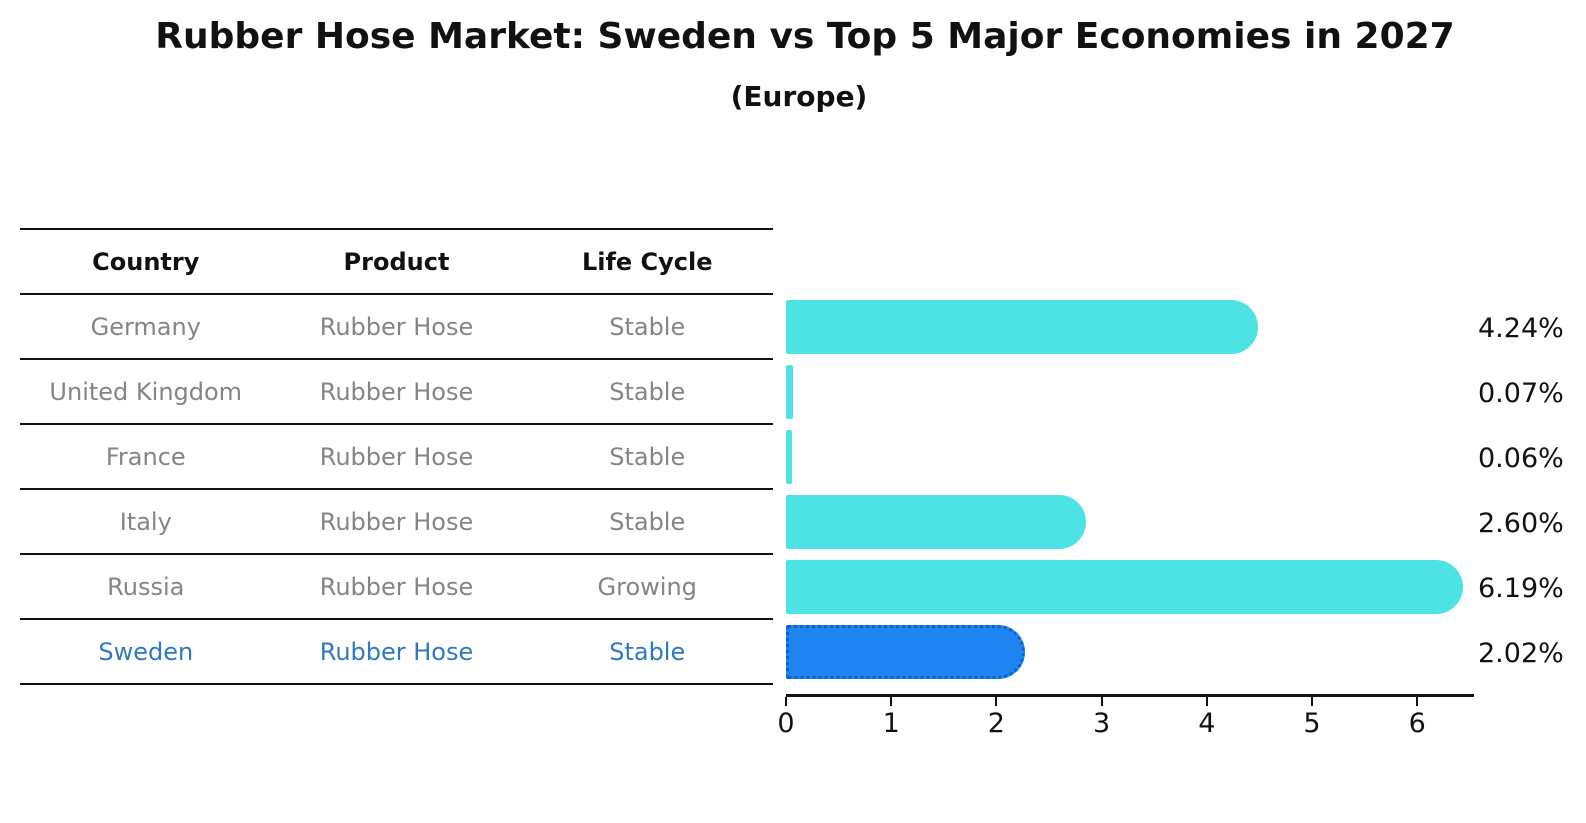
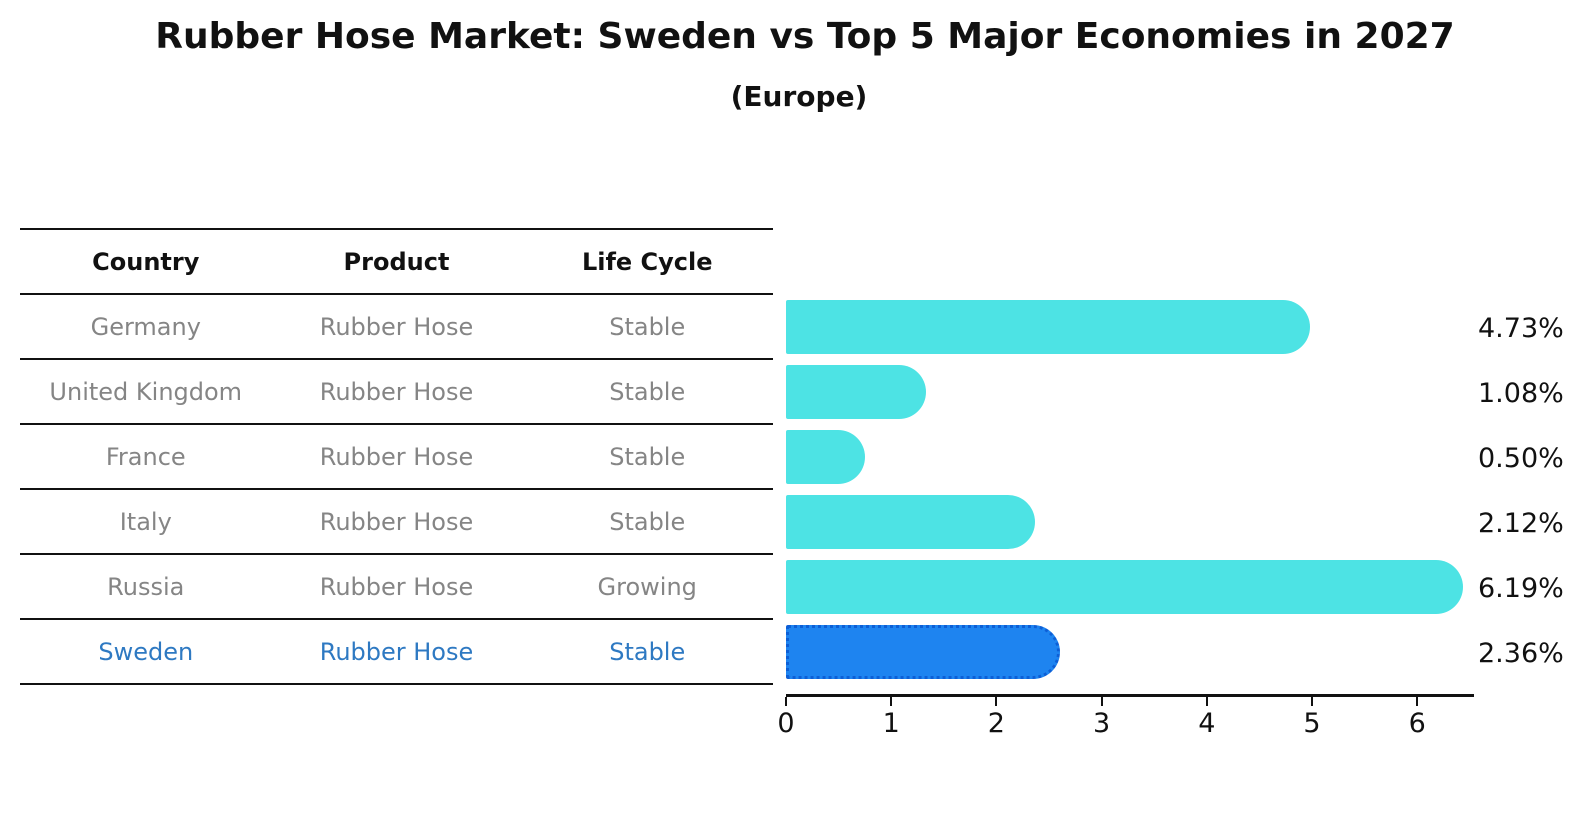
Germany: 4.24% -> 4.73%
United Kingdom: 0.07% -> 1.08%
France: 0.06% -> 0.50%
Italy: 2.60% -> 2.12%
Sweden: 2.02% -> 2.36%
